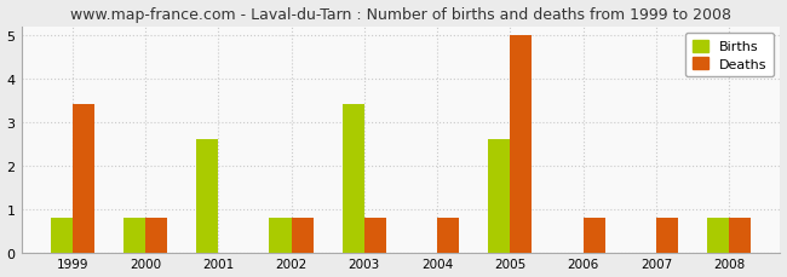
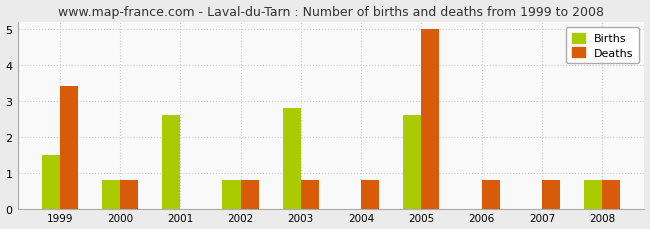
Births/1999: 0.8 -> 1.5
Births/2003: 3.4 -> 2.8
